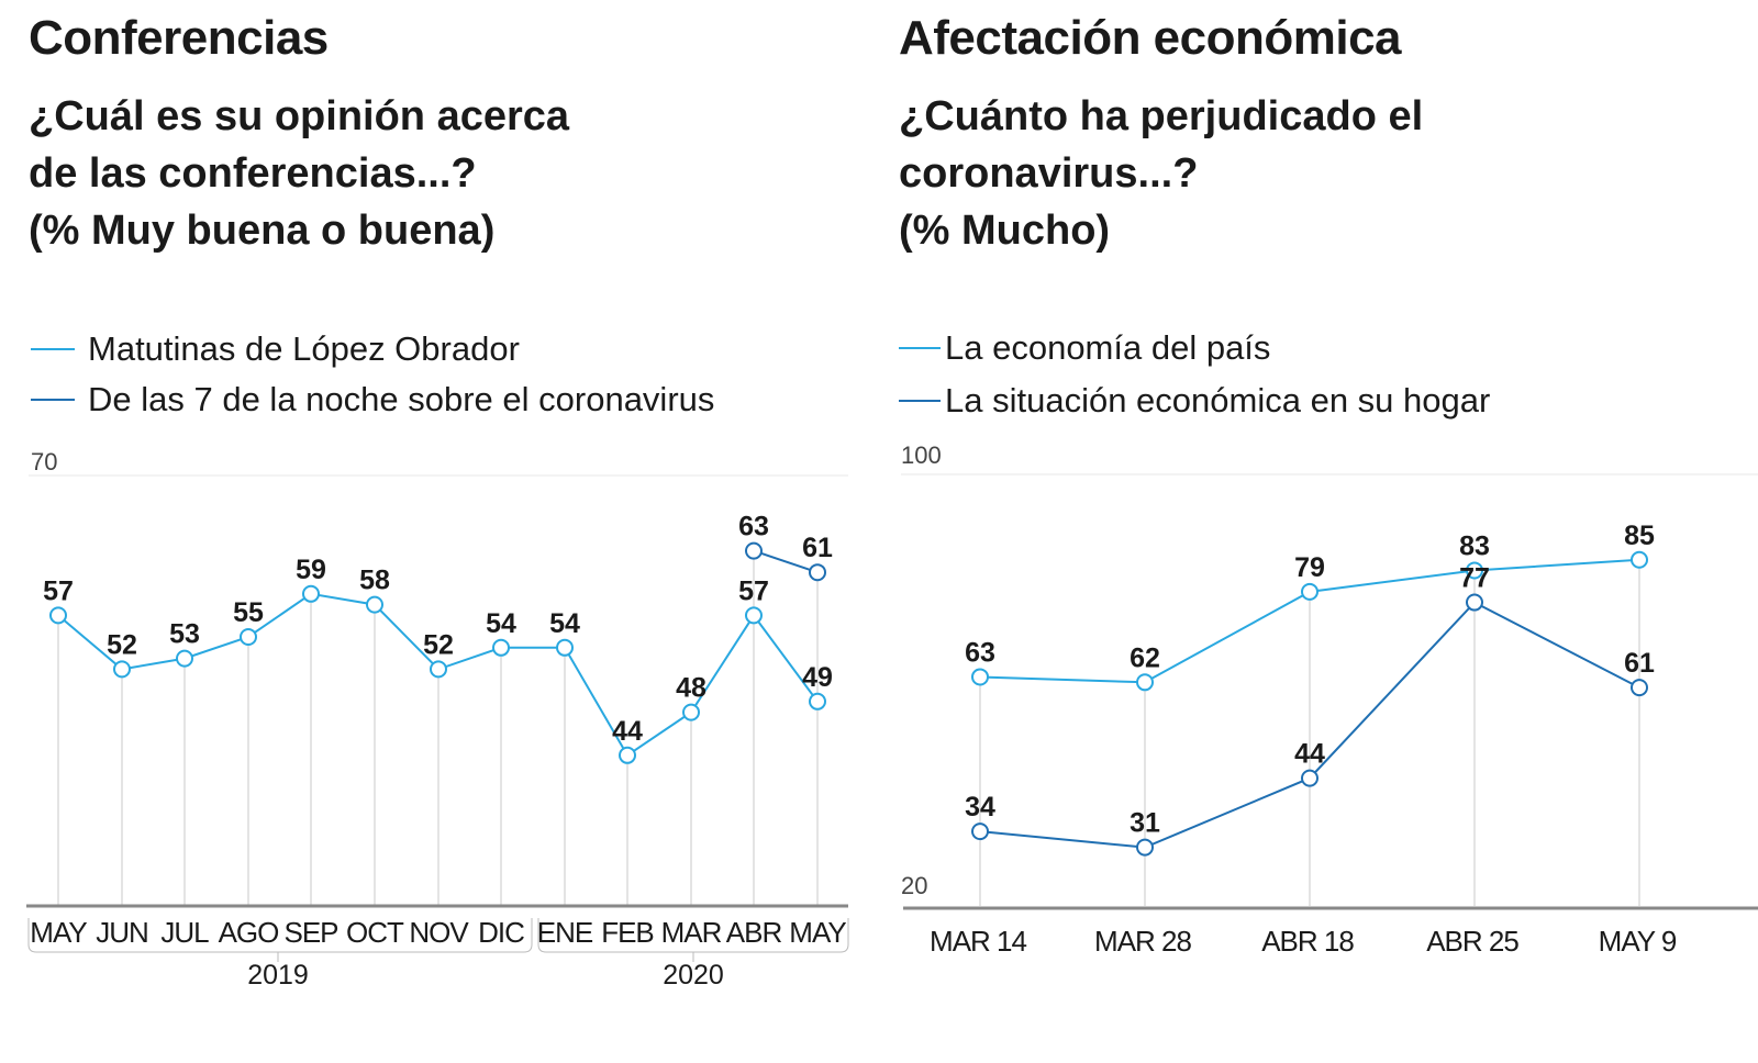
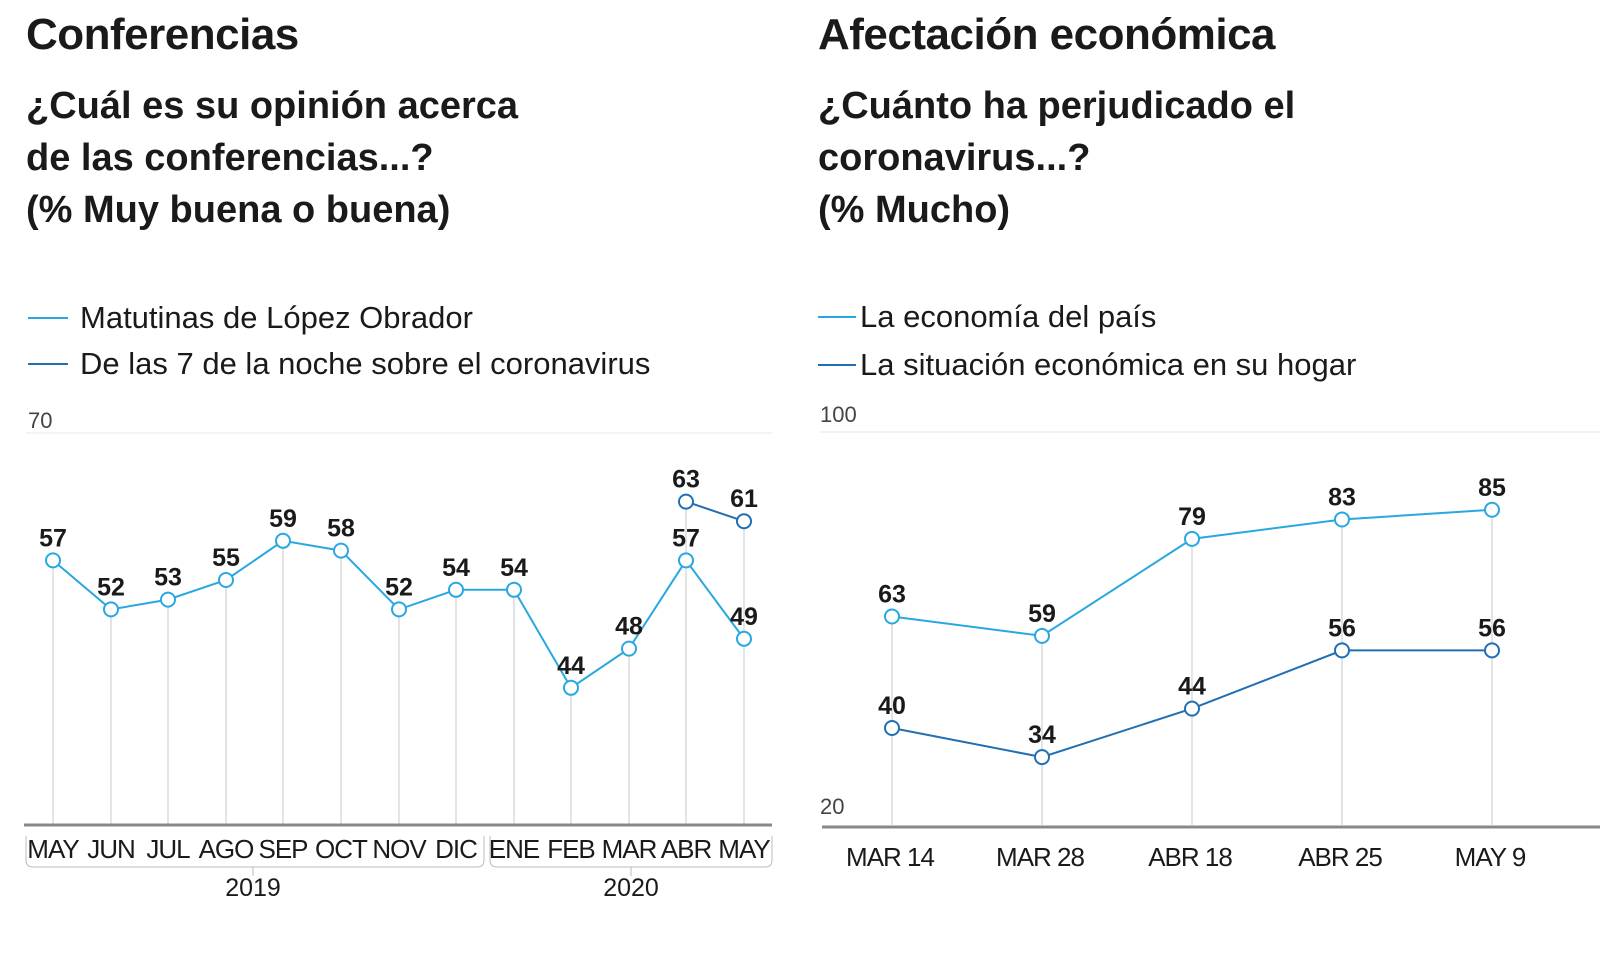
Afectación económica/La situación económica en su hogar/MAR 14: 34 -> 40
Afectación económica/La economía del país/MAR 28: 62 -> 59
Afectación económica/La situación económica en su hogar/MAR 28: 31 -> 34
Afectación económica/La situación económica en su hogar/ABR 25: 77 -> 56
Afectación económica/La situación económica en su hogar/MAY 9: 61 -> 56
